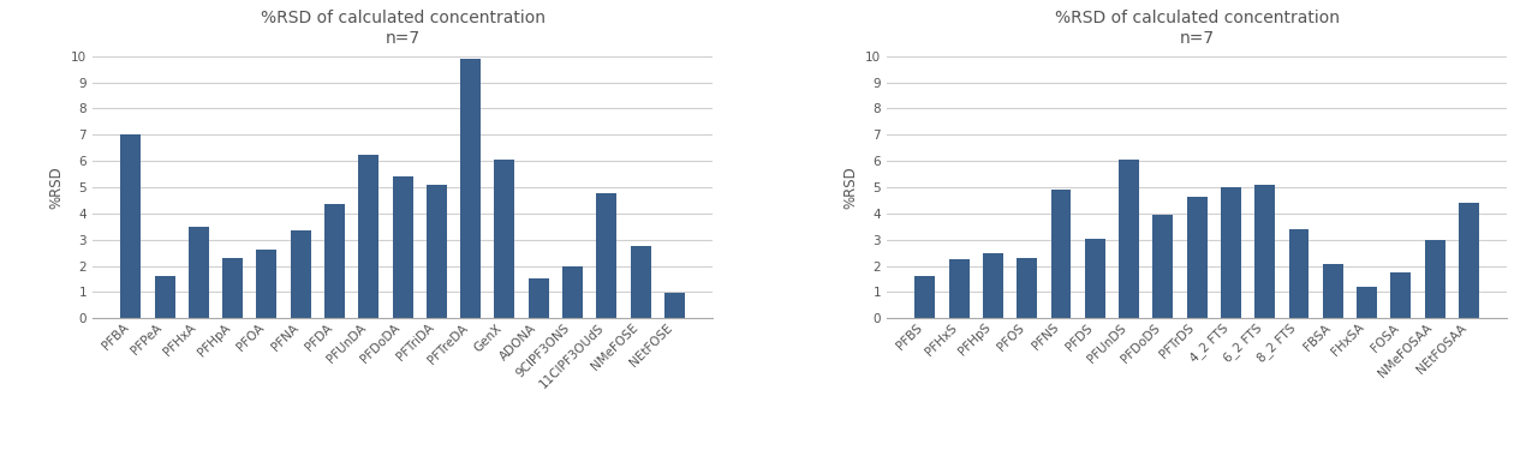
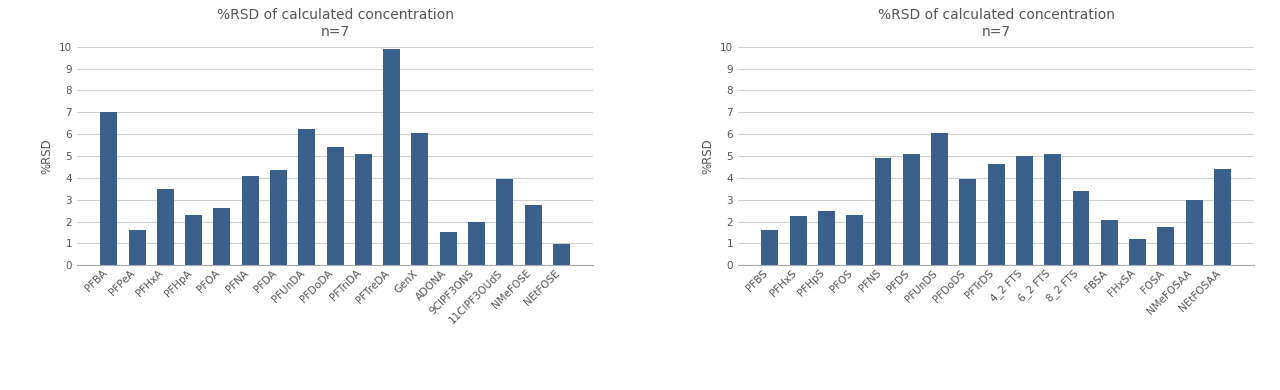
PFNA: 3.35 -> 4.10
11ClPF3OUdS: 4.75 -> 3.95
PFDS: 3.05 -> 5.10
